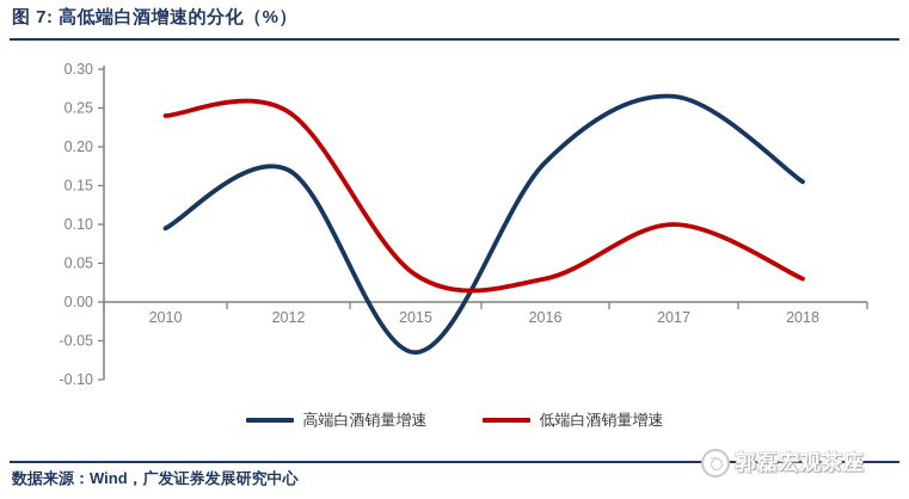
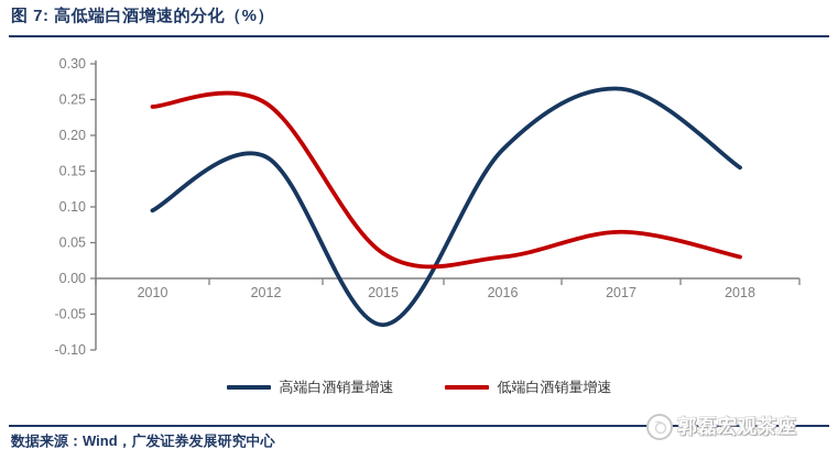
低端白酒销量增速/2017: 0.10 -> 0.07
